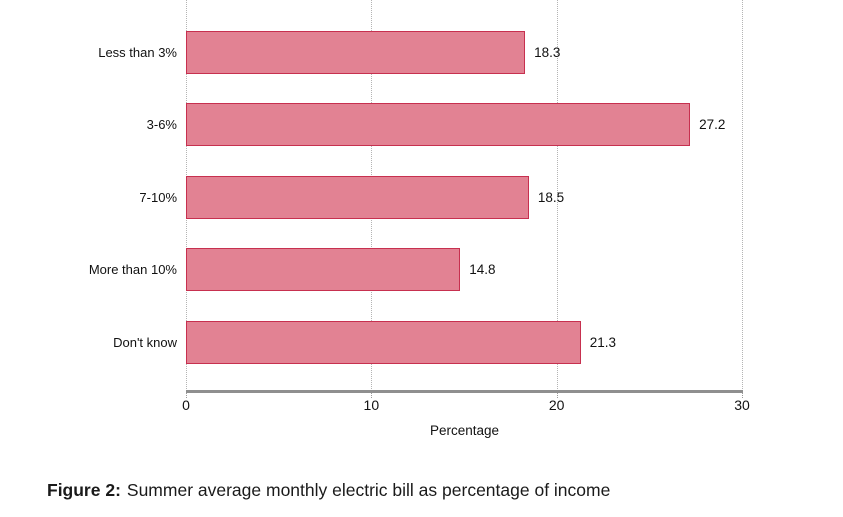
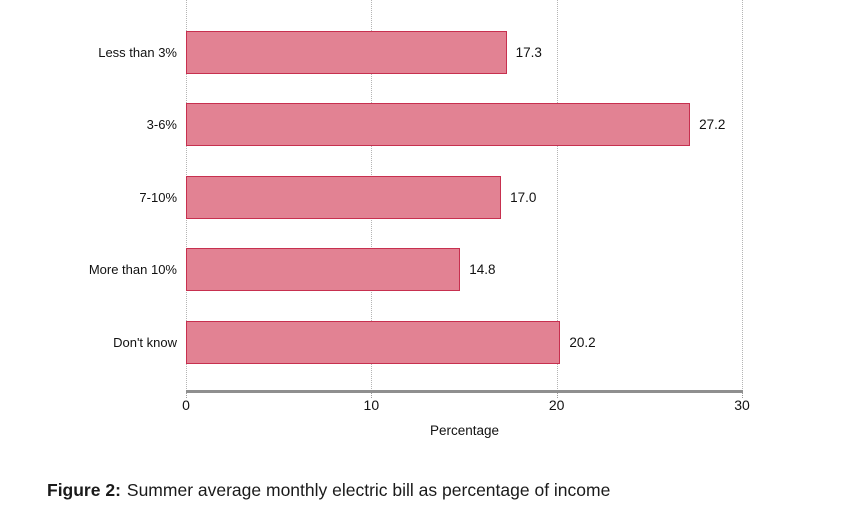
Less than 3%: 18.3 -> 17.3
7-10%: 18.5 -> 17.0
Don't know: 21.3 -> 20.2
